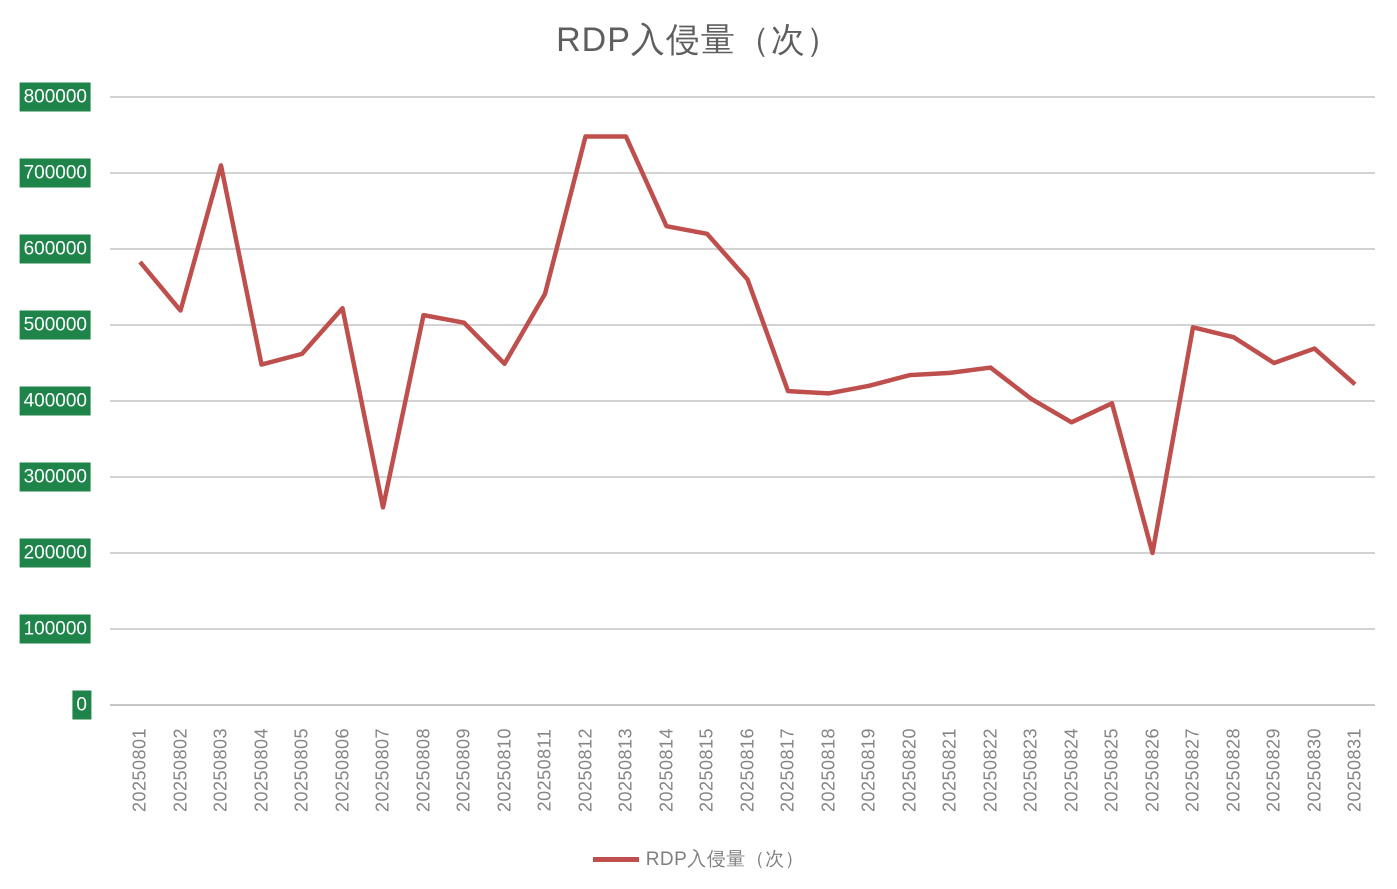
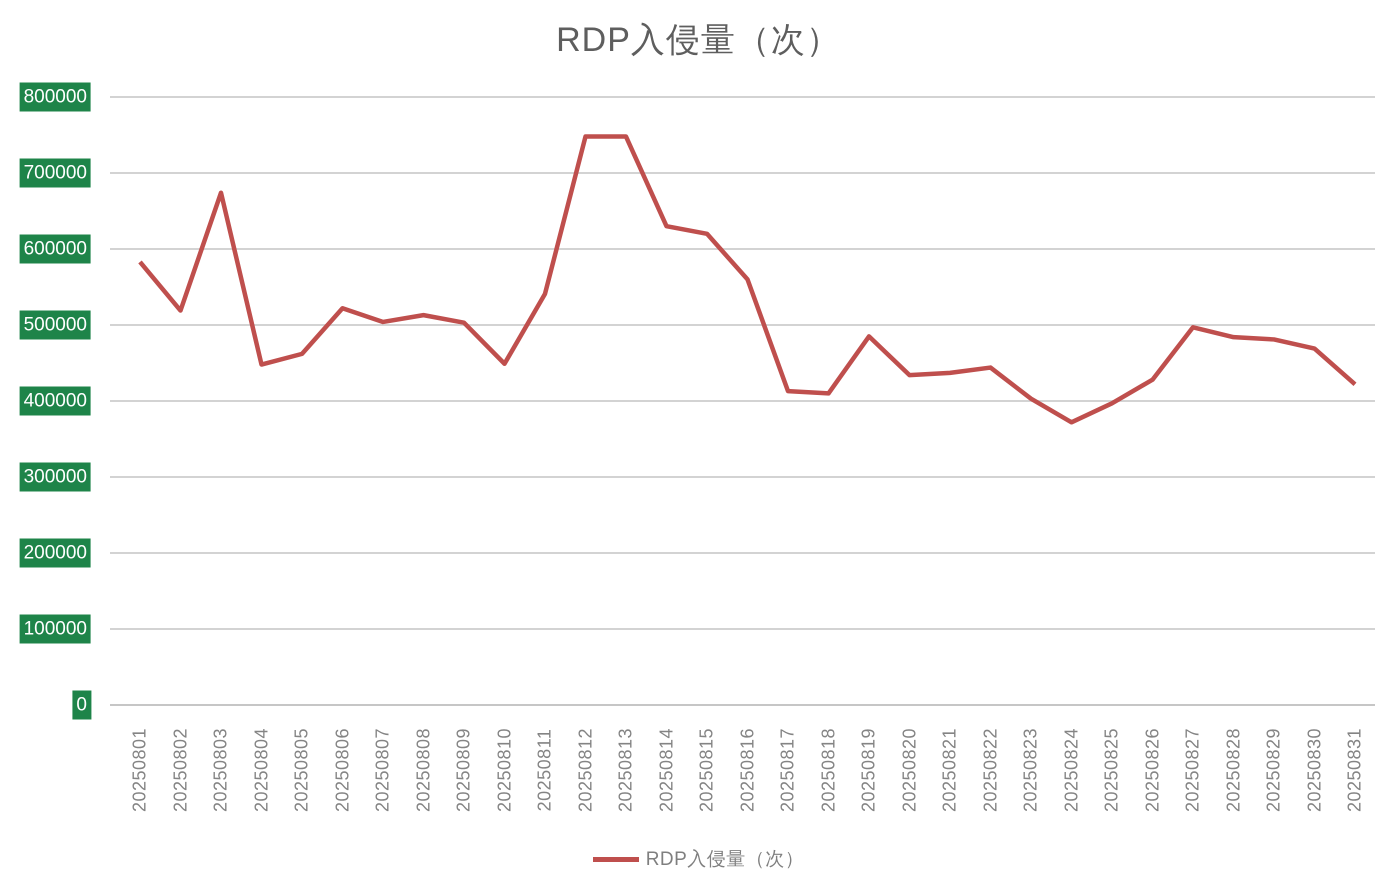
20250803: 710000 -> 670000
20250807: 260000 -> 500000
20250819: 420000 -> 480000
20250826: 200000 -> 430000
20250829: 450000 -> 480000
